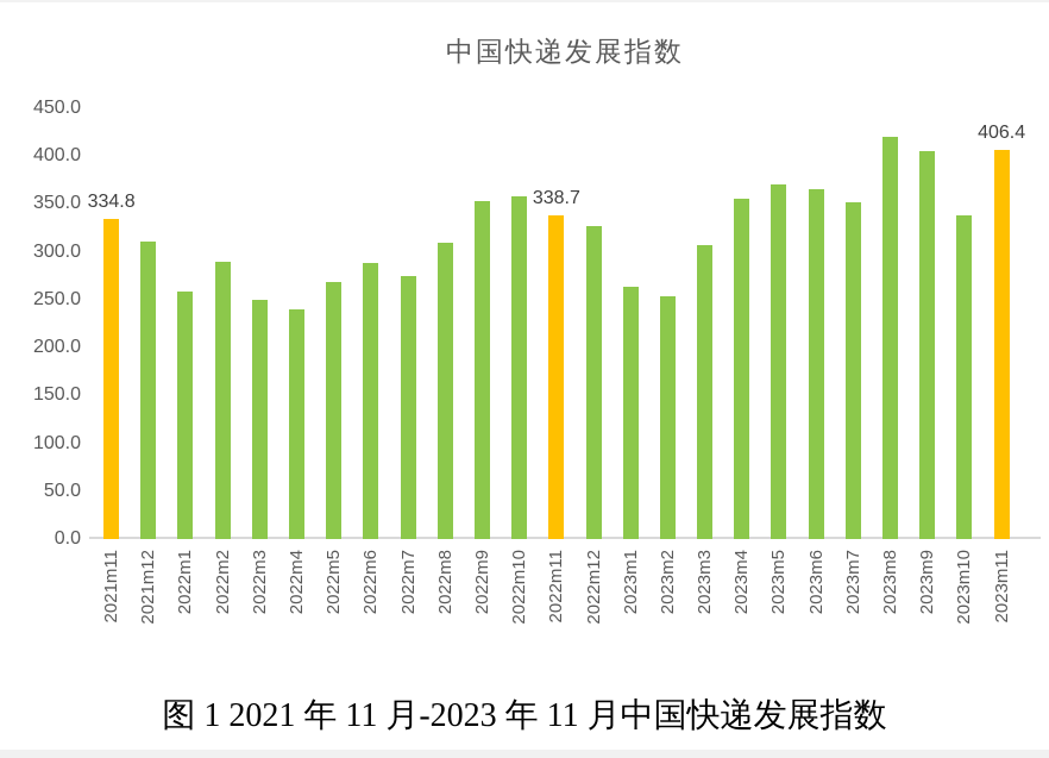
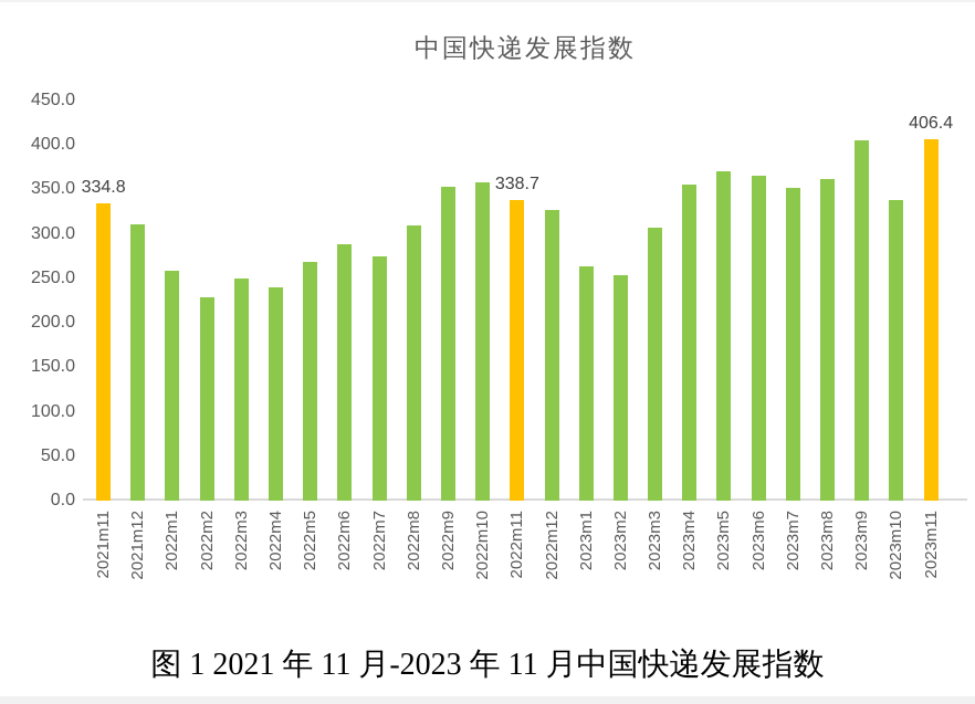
2022m2: 290 -> 230
2023m8: 420 -> 360
